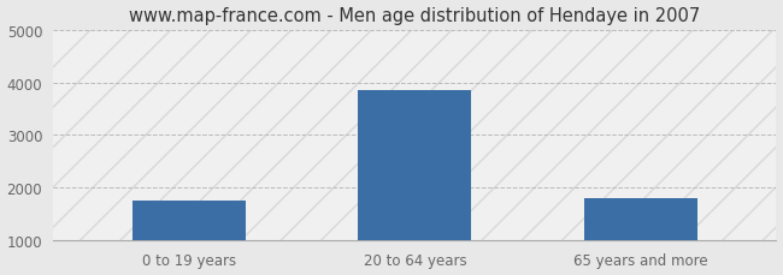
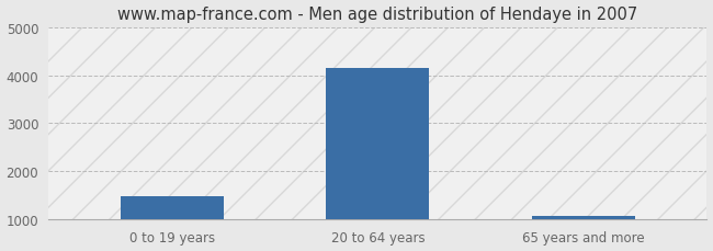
0 to 19 years: 1750 -> 1470
20 to 64 years: 3850 -> 4150
65 years and more: 1800 -> 1060
